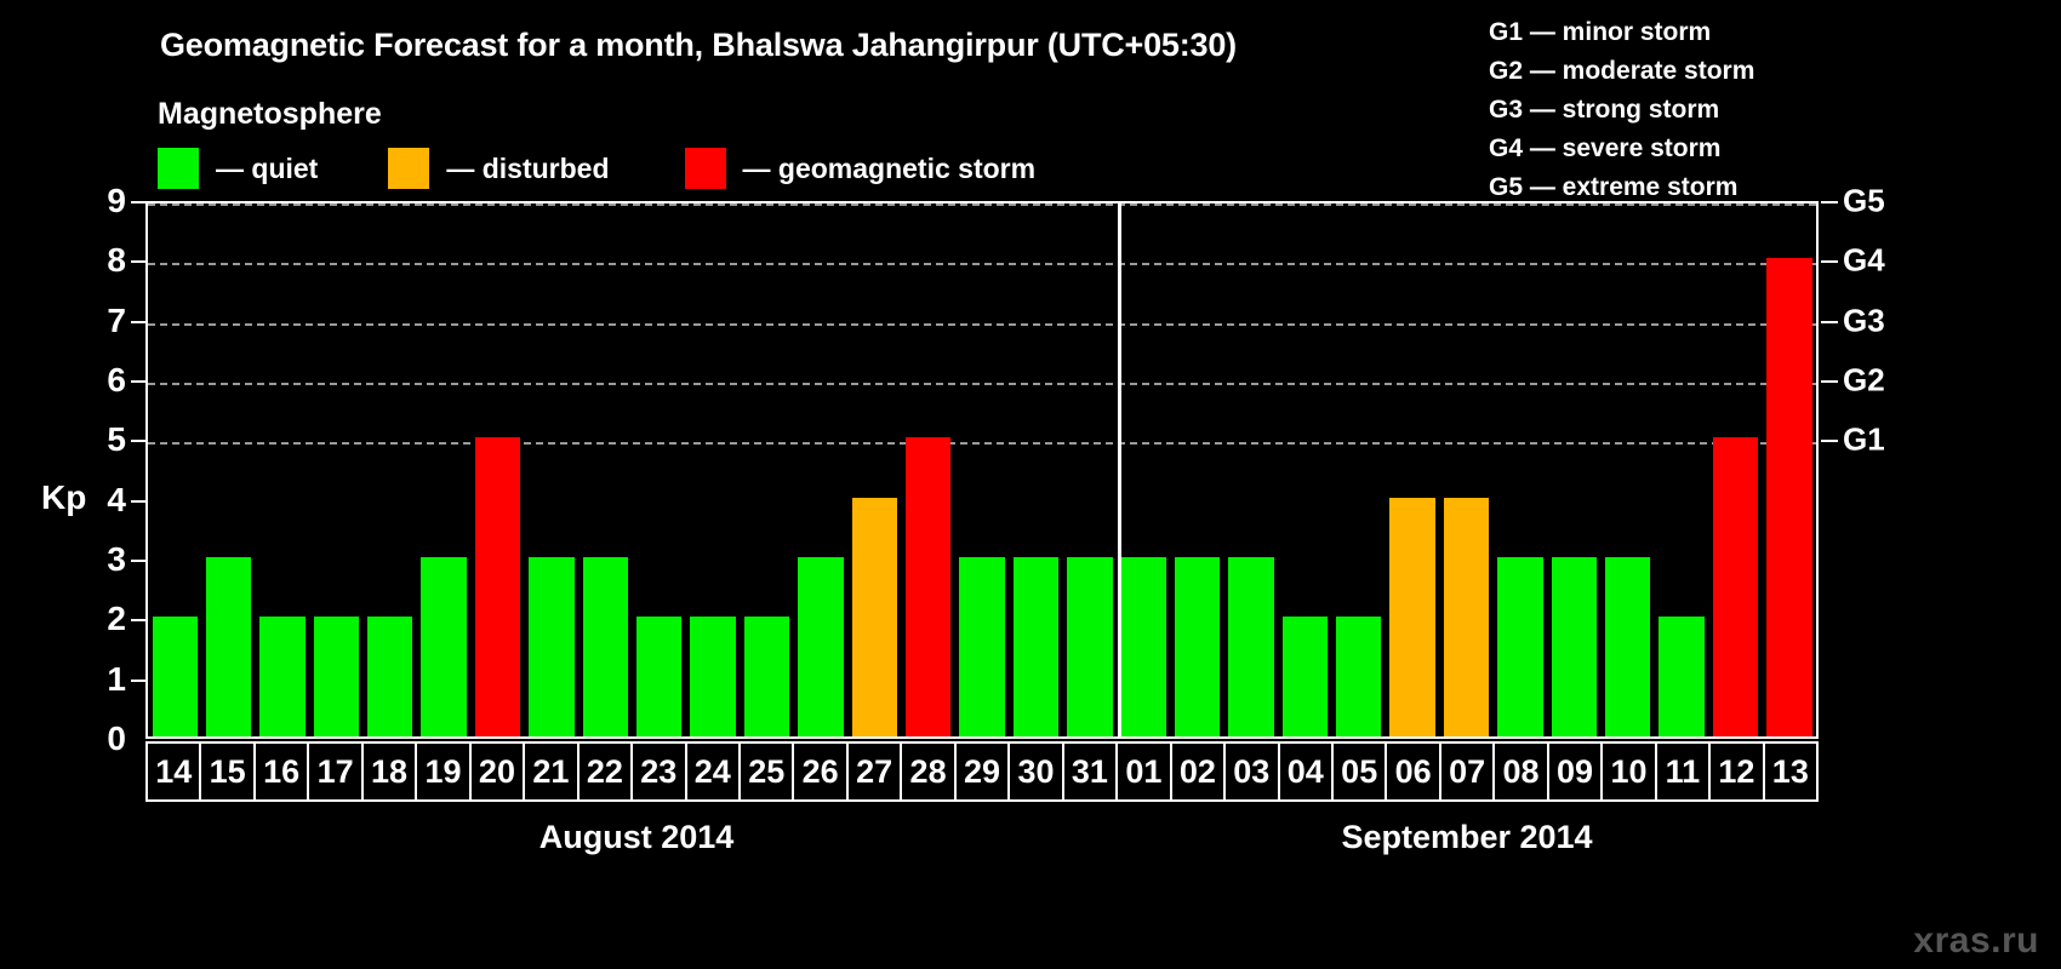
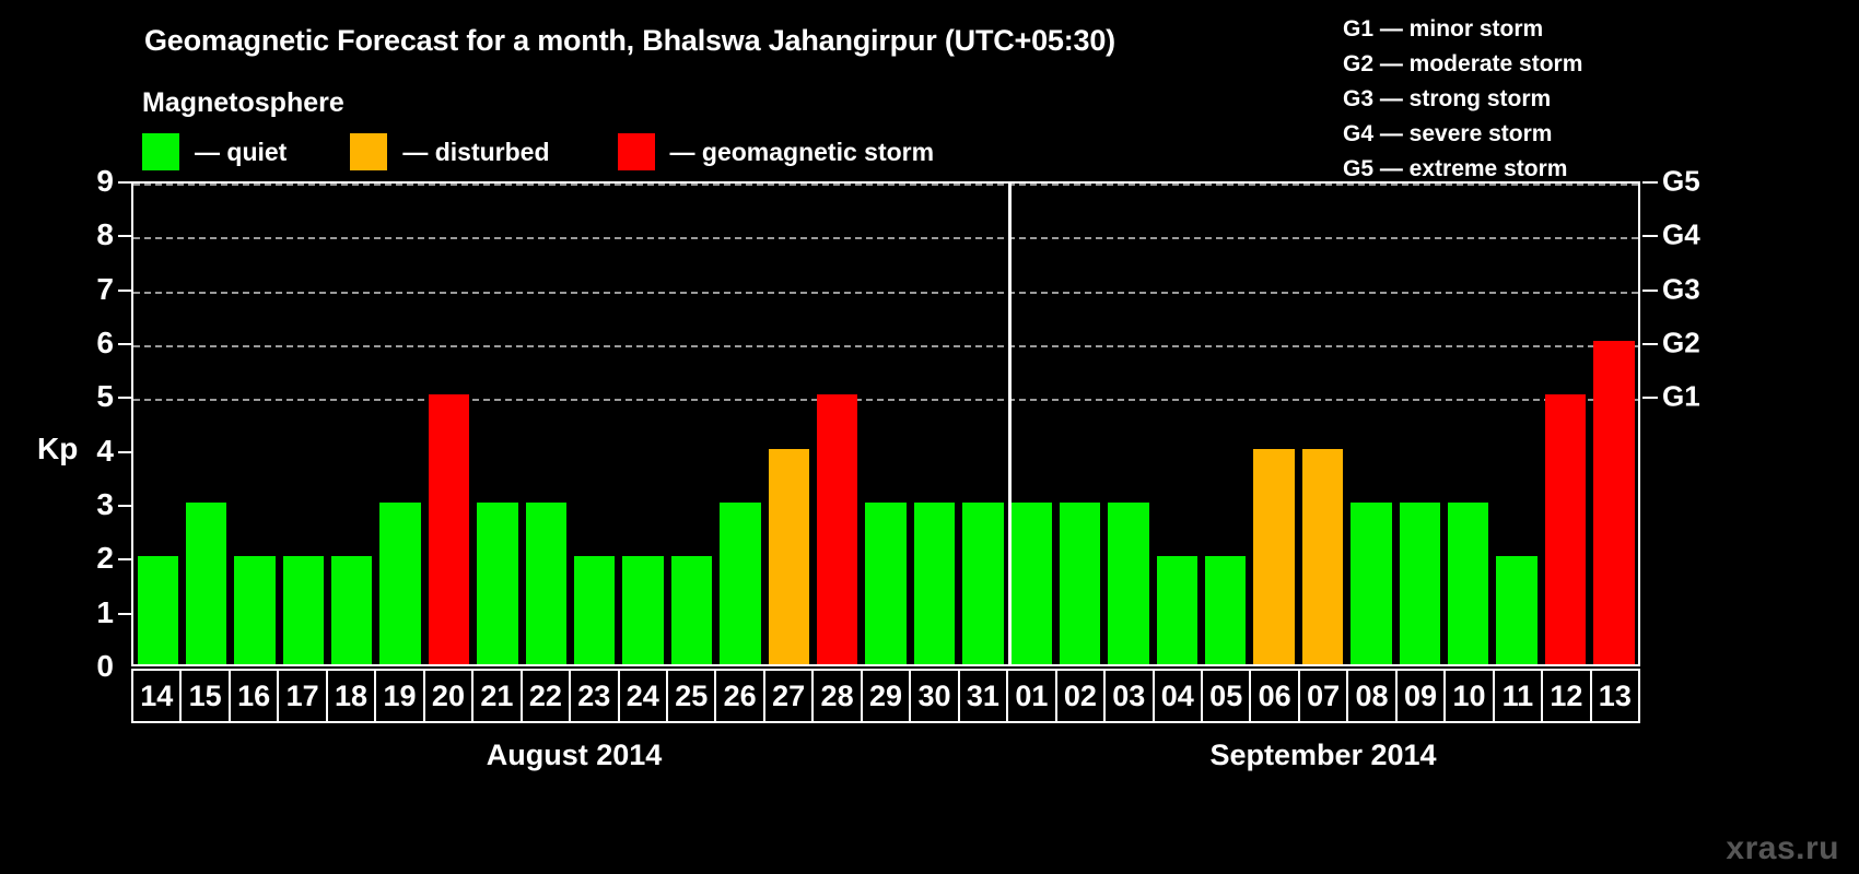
13: 8 -> 6
